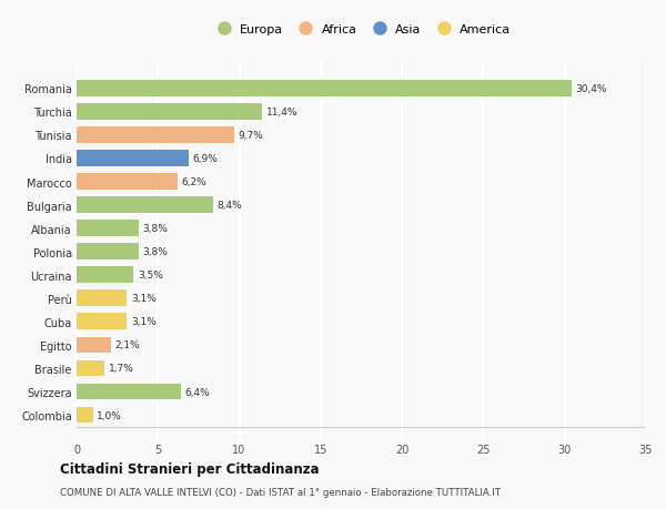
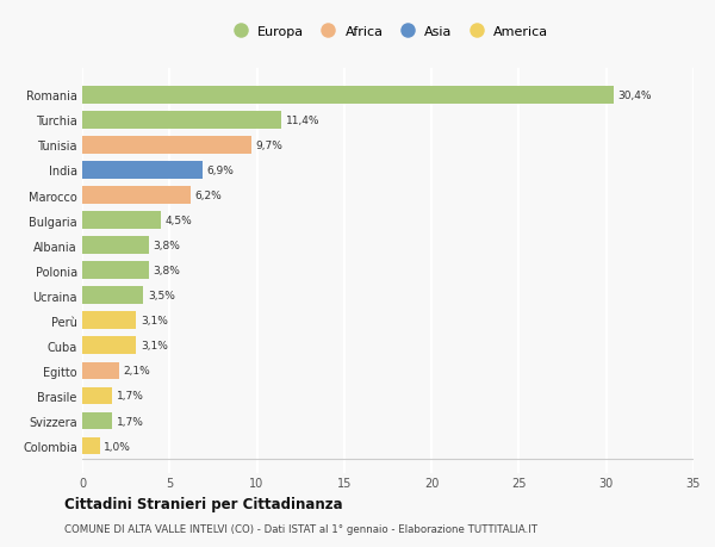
Bulgaria: 8,4% -> 4,5%
Svizzera: 6,4% -> 1,7%
